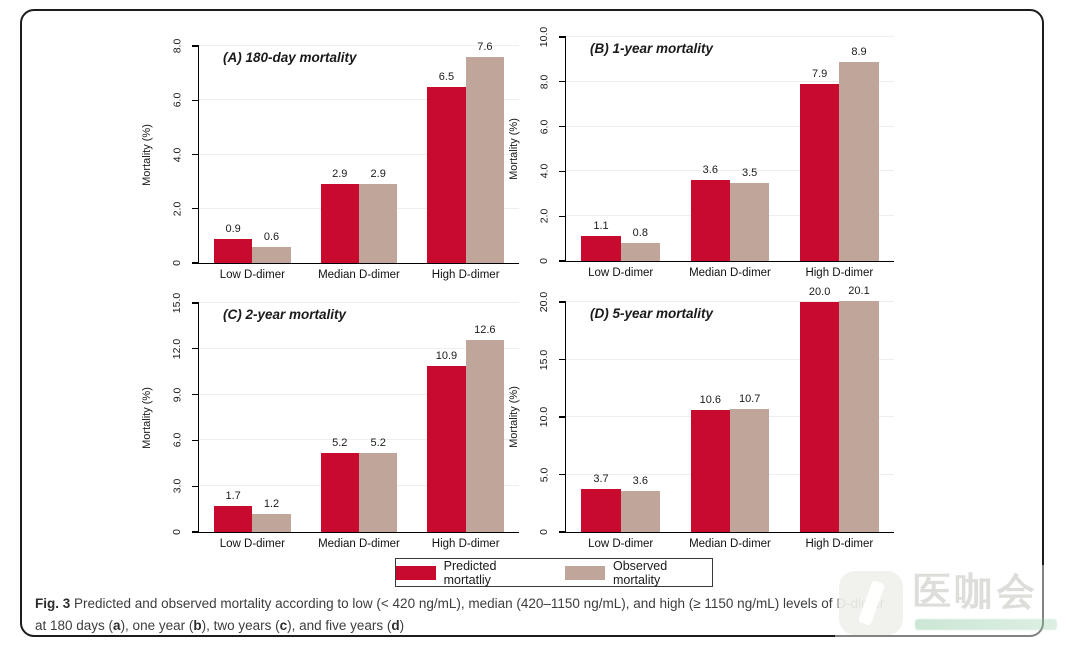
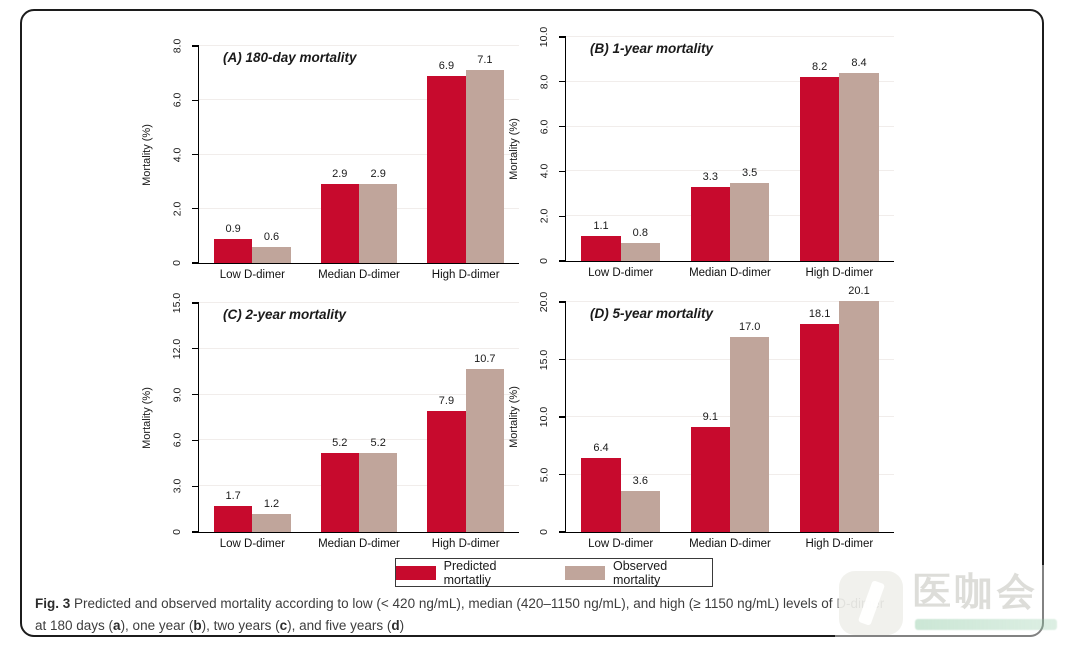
(A) 180-day mortality/Predicted mortatliy/High D-dimer: 6.5 -> 6.9
(A) 180-day mortality/Observed mortality/High D-dimer: 7.6 -> 7.1
(B) 1-year mortality/Predicted mortatliy/Median D-dimer: 3.6 -> 3.3
(B) 1-year mortality/Predicted mortatliy/High D-dimer: 7.9 -> 8.2
(B) 1-year mortality/Observed mortality/High D-dimer: 8.9 -> 8.4
(C) 2-year mortality/Predicted mortatliy/High D-dimer: 10.9 -> 7.9
(C) 2-year mortality/Observed mortality/High D-dimer: 12.6 -> 10.7
(D) 5-year mortality/Predicted mortatliy/Low D-dimer: 3.7 -> 6.4
(D) 5-year mortality/Predicted mortatliy/Median D-dimer: 10.6 -> 9.1
(D) 5-year mortality/Observed mortality/Median D-dimer: 10.7 -> 17.0
(D) 5-year mortality/Predicted mortatliy/High D-dimer: 20.0 -> 18.1
